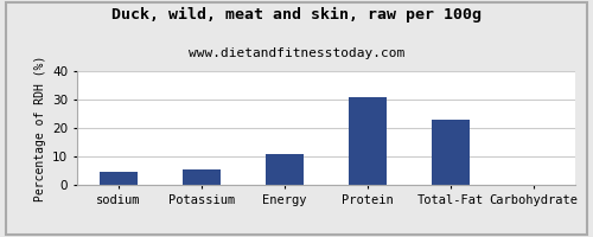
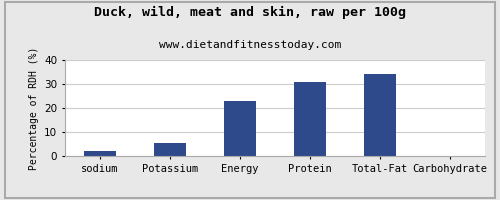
sodium: 4.5 -> 2.0
Energy: 11.0 -> 23.0
Total-Fat: 23.0 -> 34.0
